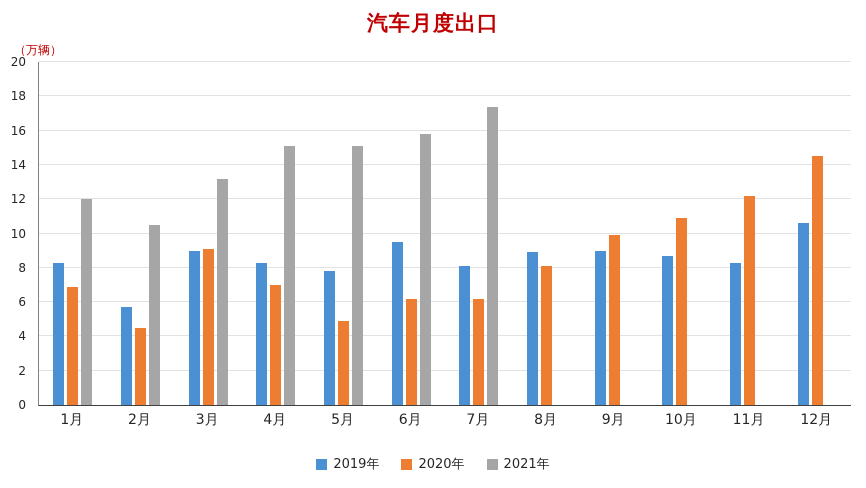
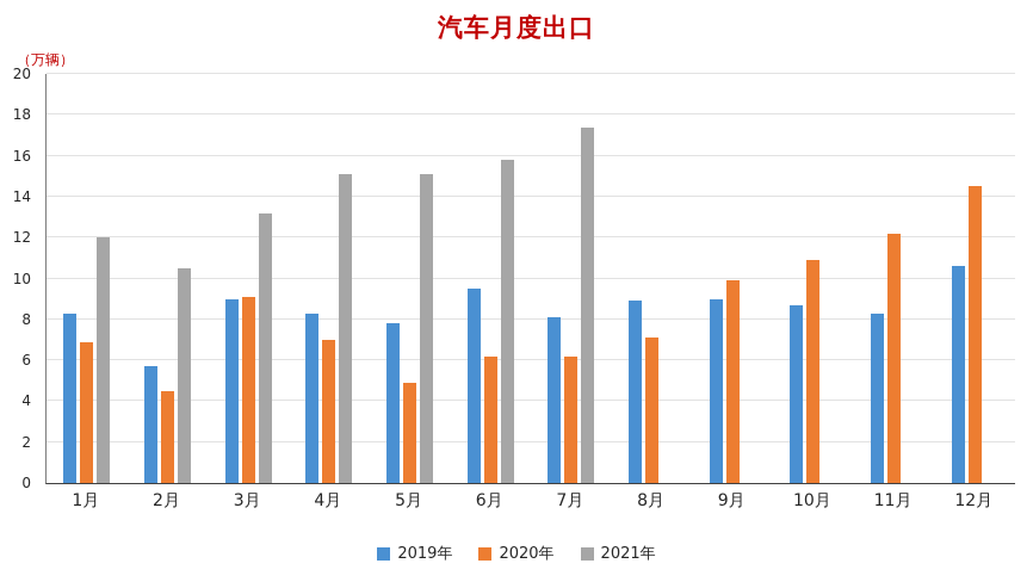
2020年/8月: 8.1 -> 7.1
